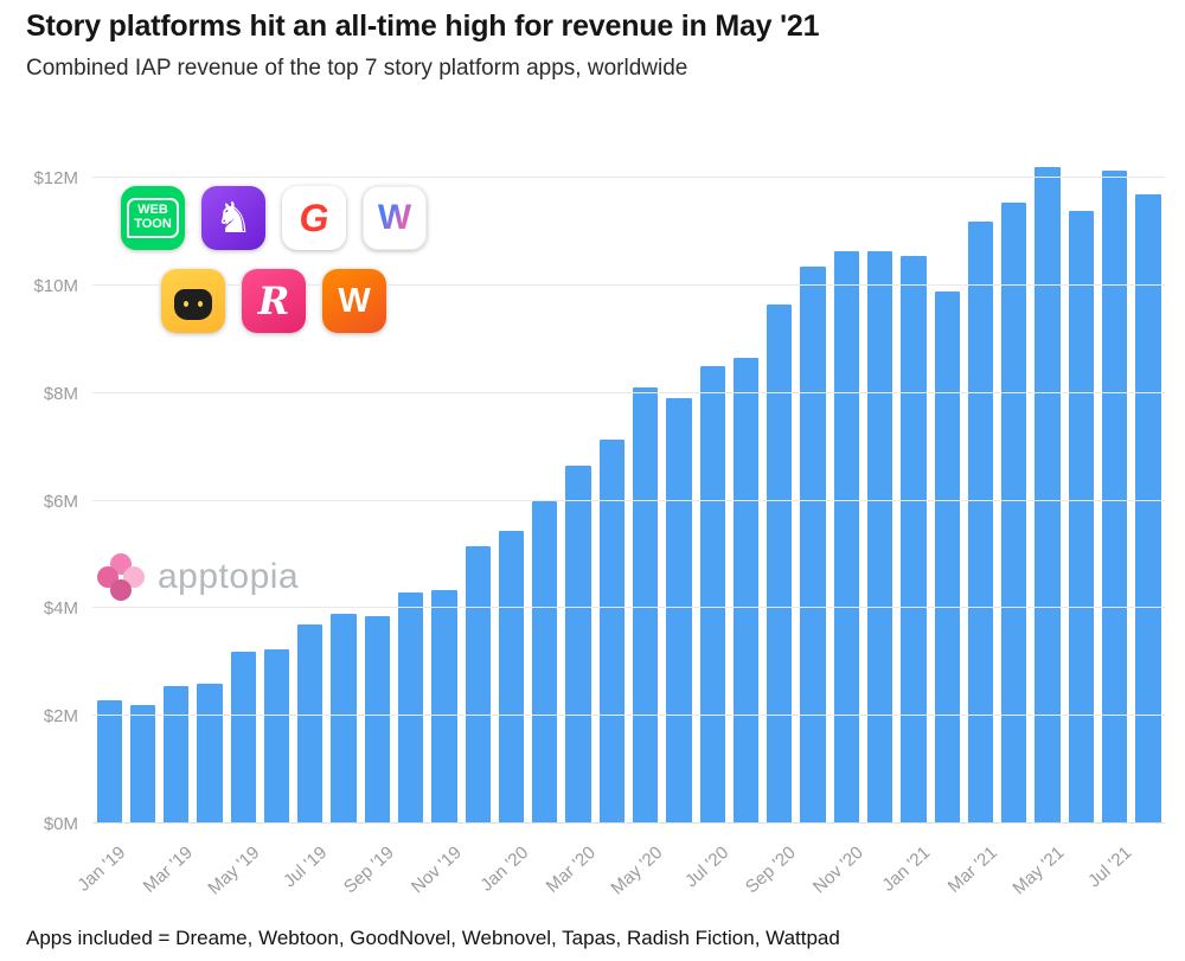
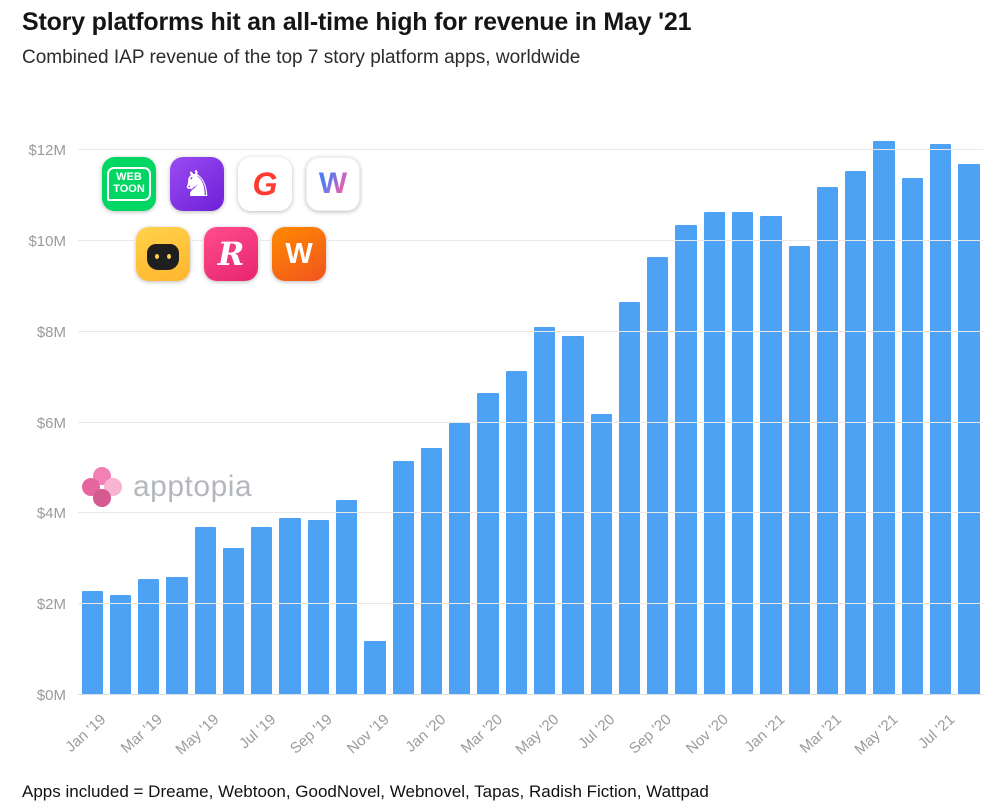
May '19: $3.2M -> $3.7M
Nov '19: $4.3M -> $1.2M
Jul '20: $8.5M -> $6.2M
